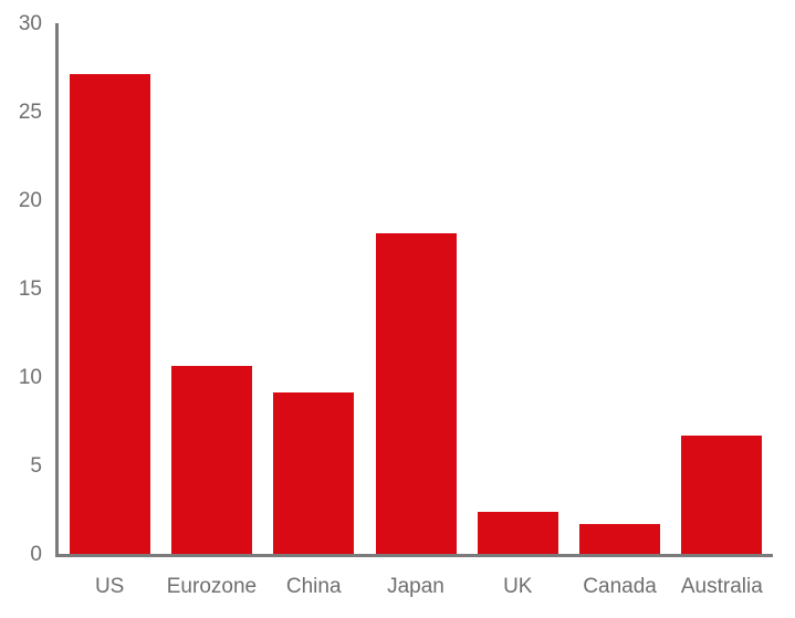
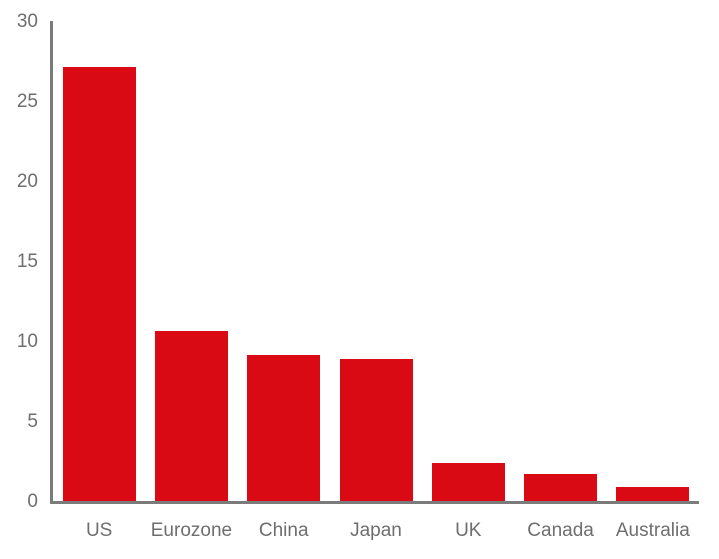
Japan: 18.1 -> 8.9
Australia: 6.7 -> 0.9
